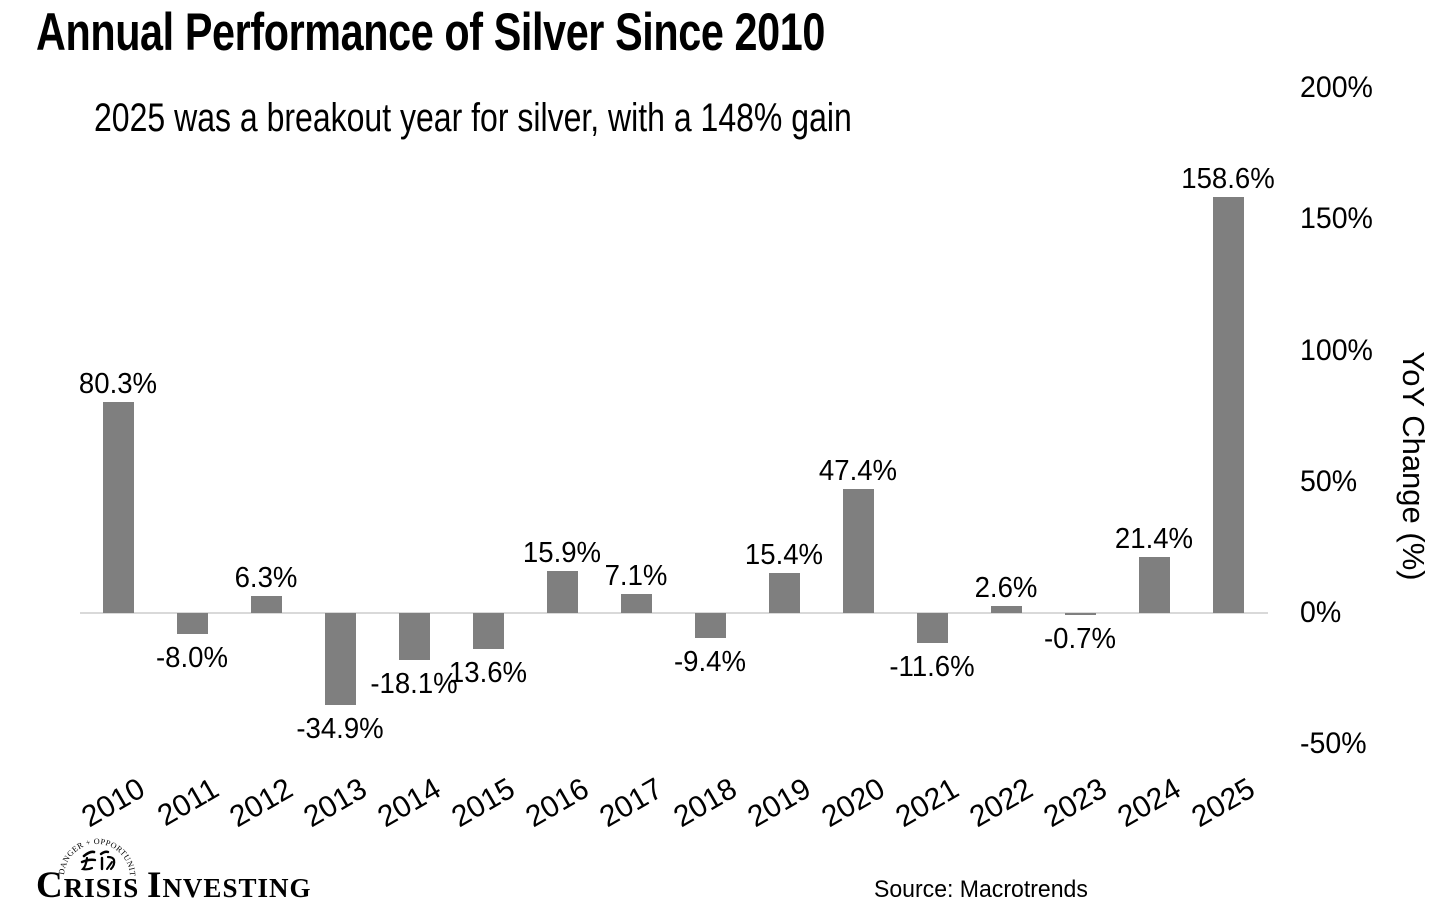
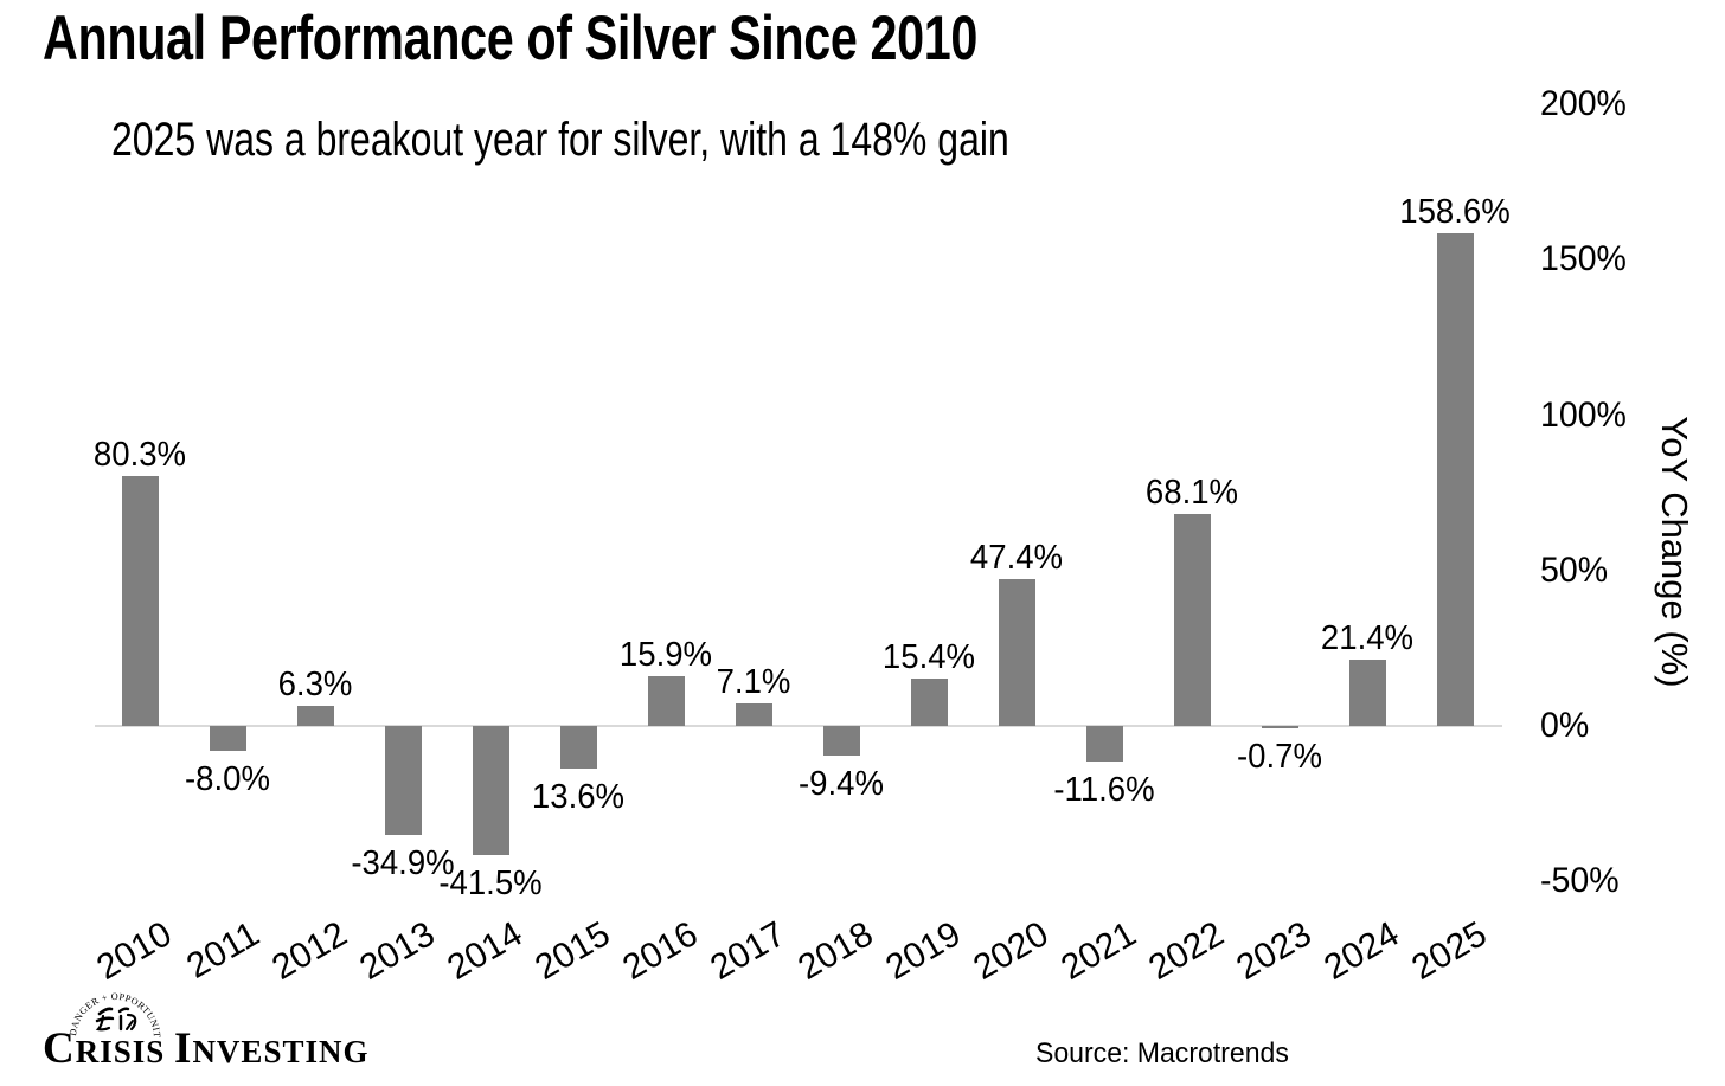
2014: -18.1% -> -41.5%
2022: 2.6% -> 68.1%
